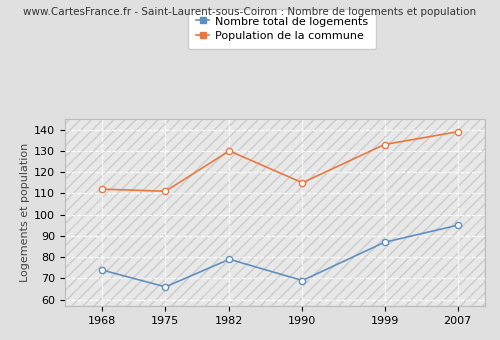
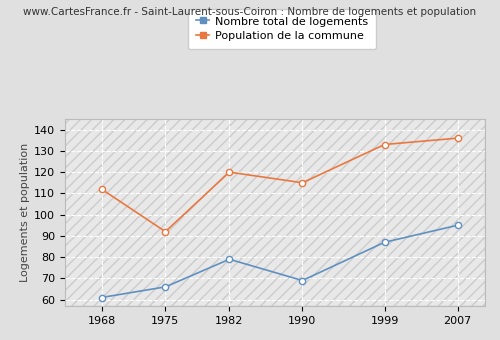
Nombre total de logements/1968: 74 -> 61
Population de la commune/1975: 111 -> 92
Population de la commune/1982: 130 -> 120
Population de la commune/2007: 139 -> 136
